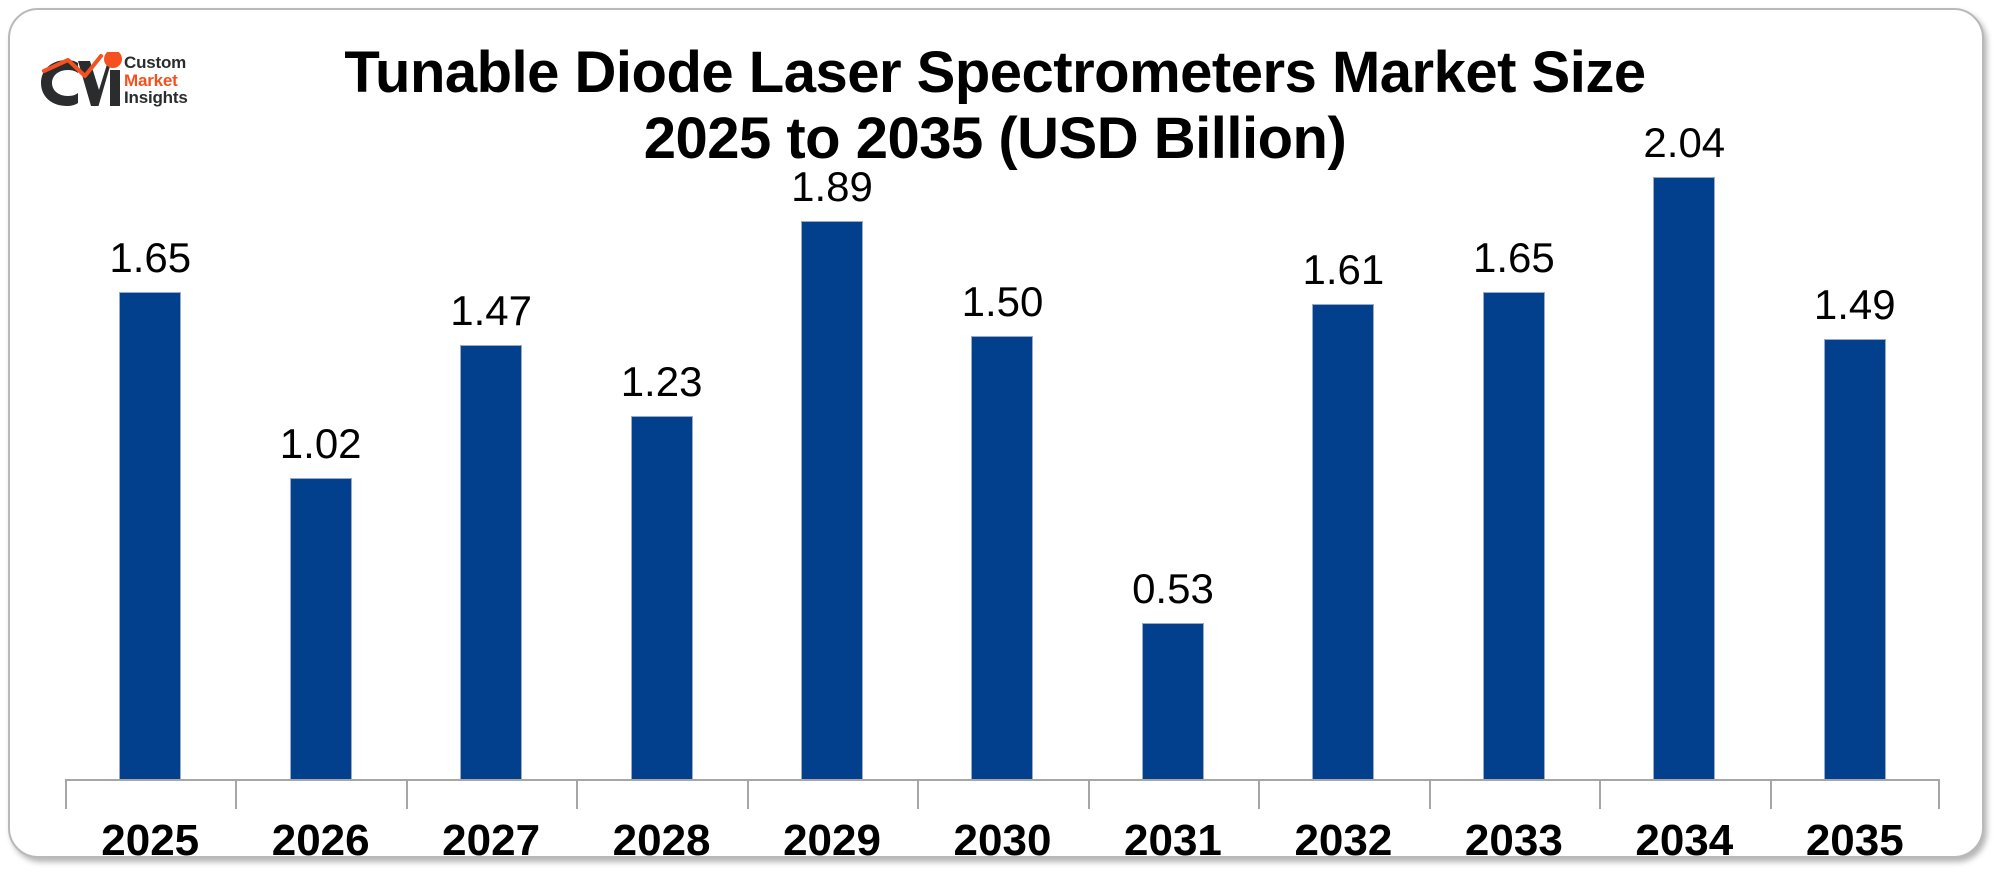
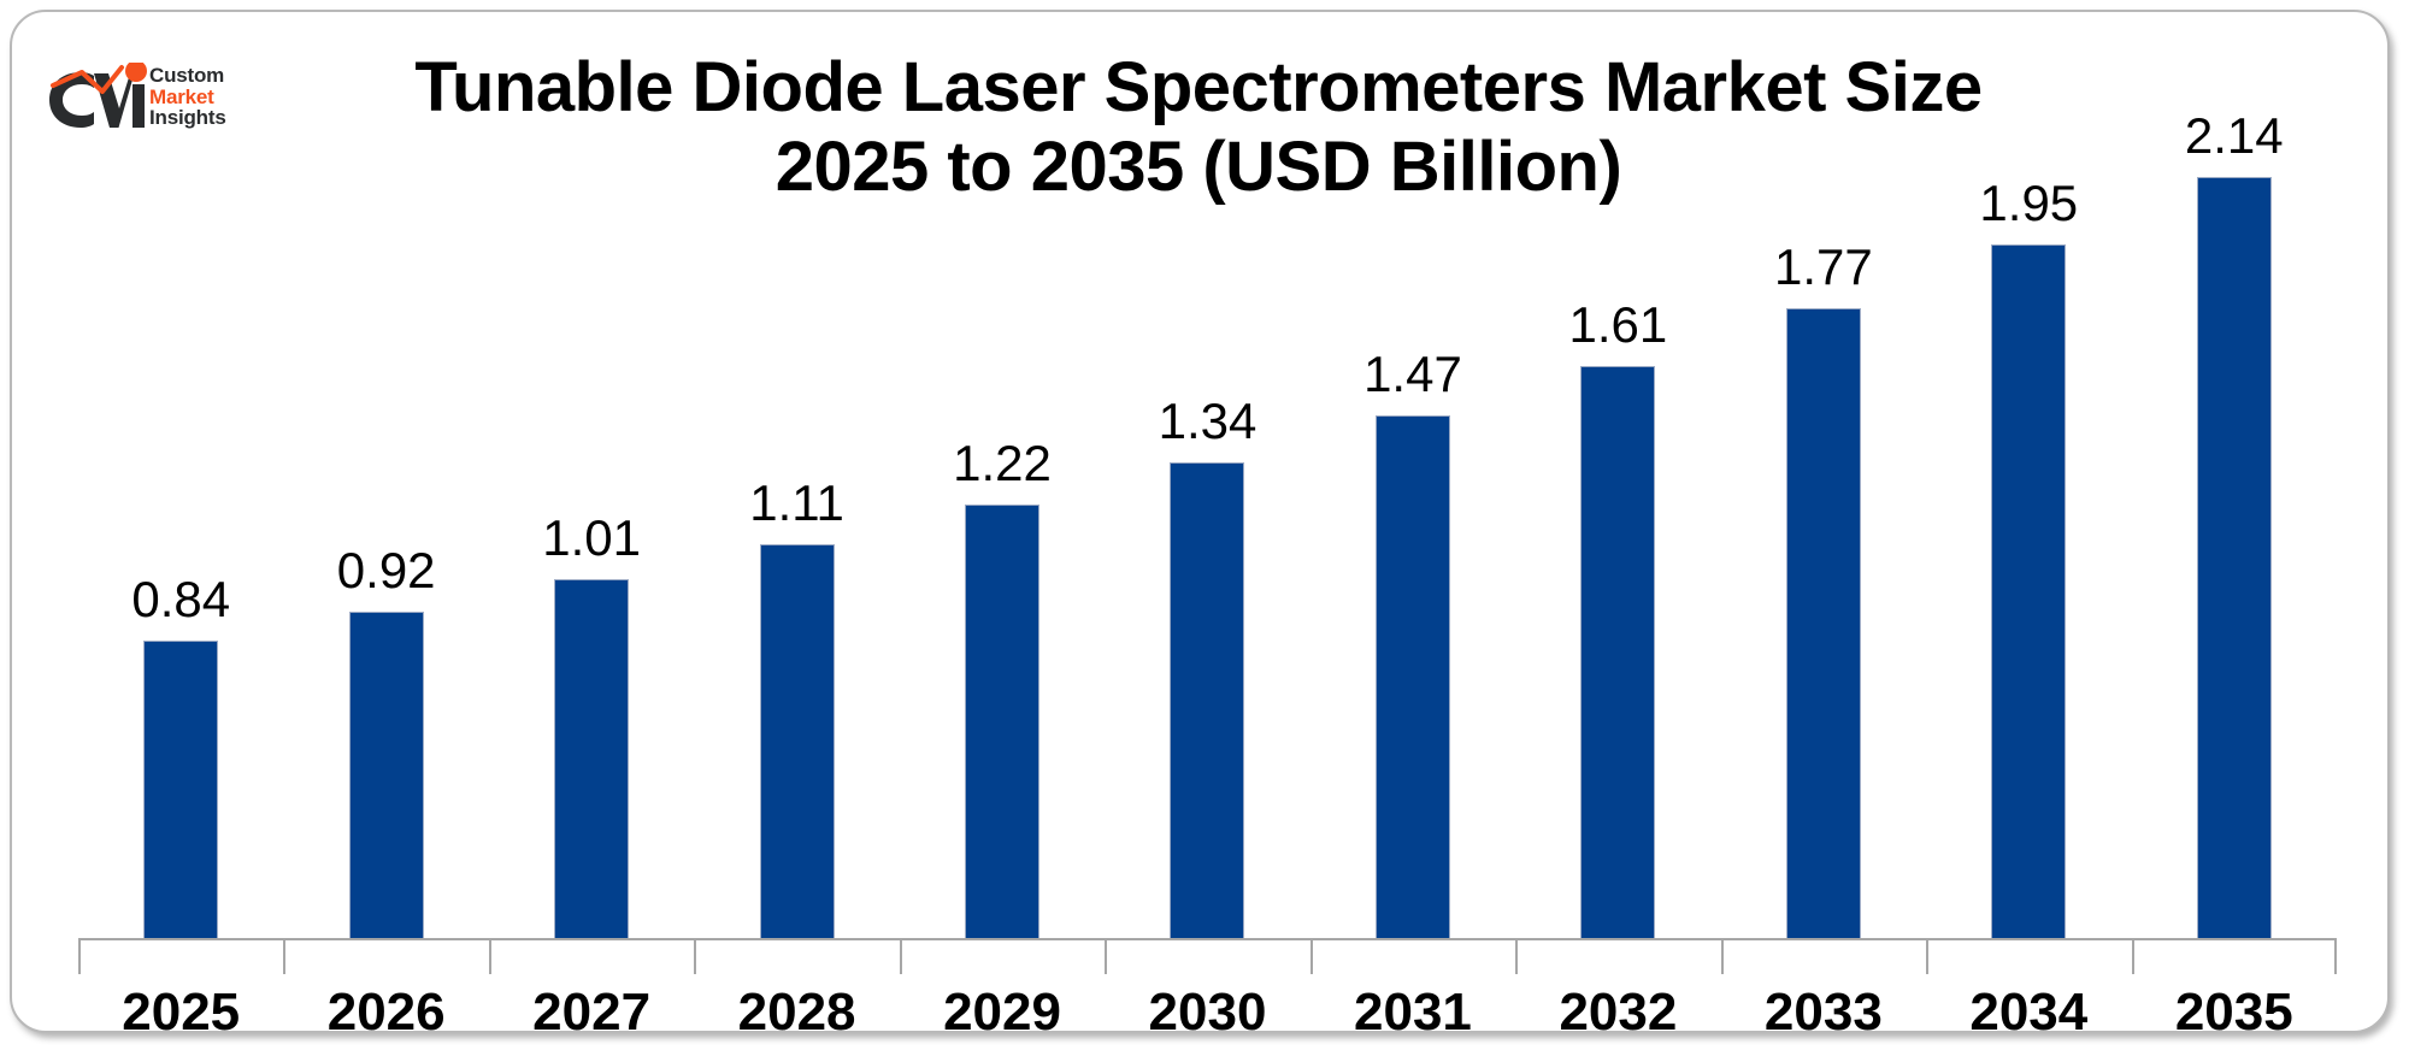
2025: 1.65 -> 0.84
2026: 1.02 -> 0.92
2027: 1.47 -> 1.01
2028: 1.23 -> 1.11
2029: 1.89 -> 1.22
2030: 1.50 -> 1.34
2031: 0.53 -> 1.47
2033: 1.65 -> 1.77
2034: 2.04 -> 1.95
2035: 1.49 -> 2.14
